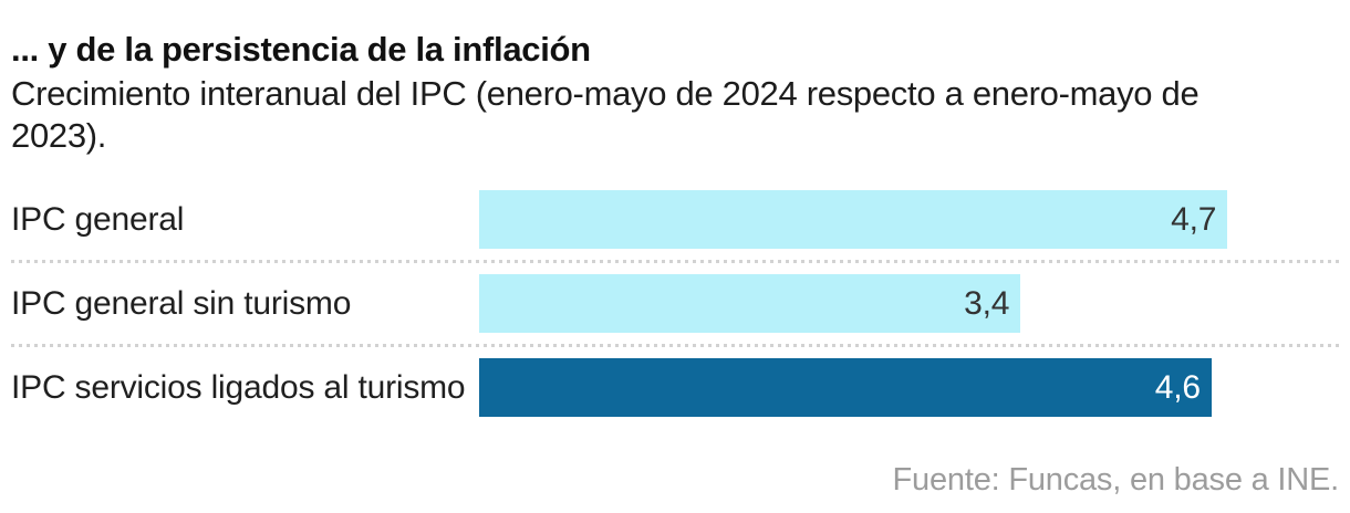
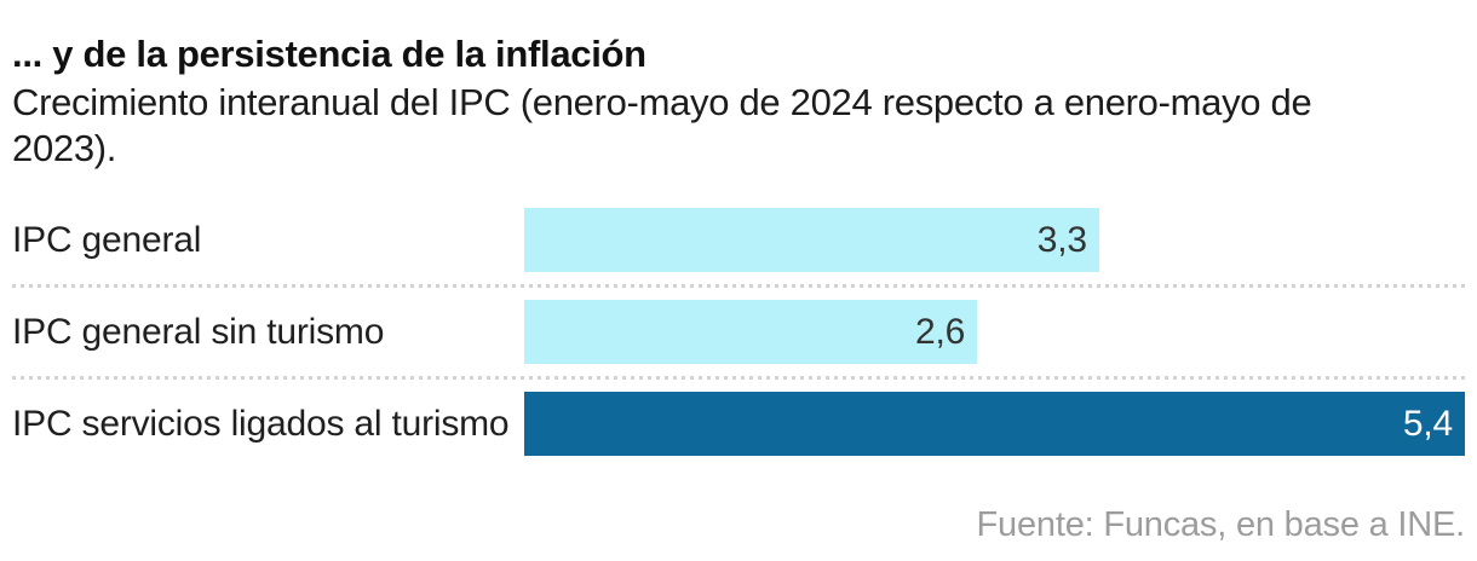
IPC general: 4,7 -> 3,3
IPC general sin turismo: 3,4 -> 2,6
IPC servicios ligados al turismo: 4,6 -> 5,4
